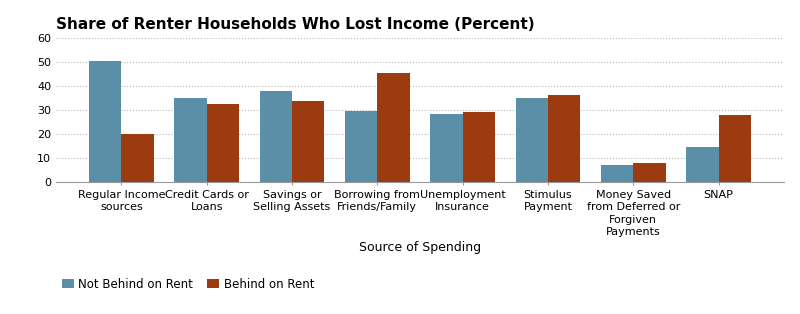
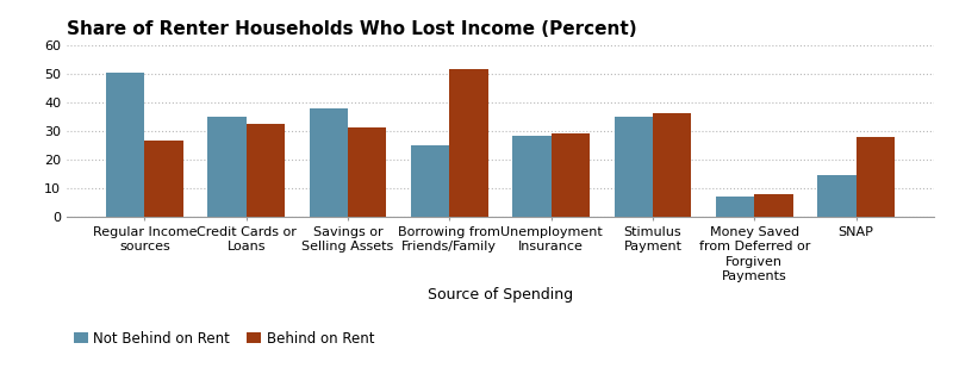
Behind on Rent/Regular Income sources: 20.0 -> 26.5
Behind on Rent/Savings or Selling Assets: 33.5 -> 31.0
Not Behind on Rent/Borrowing from Friends/Family: 29.5 -> 25.0
Behind on Rent/Borrowing from Friends/Family: 45.5 -> 51.5
